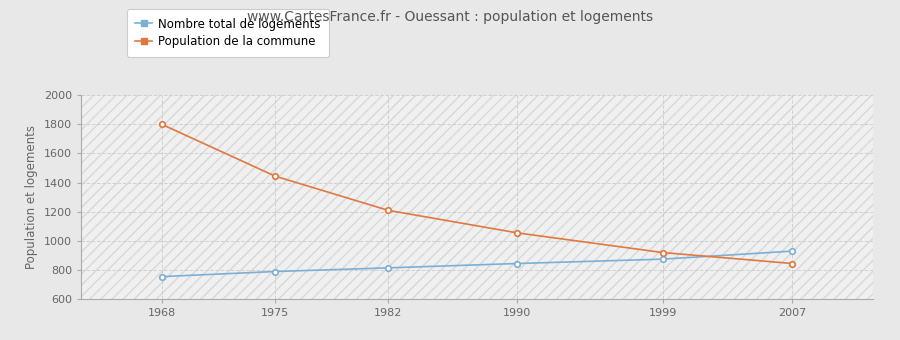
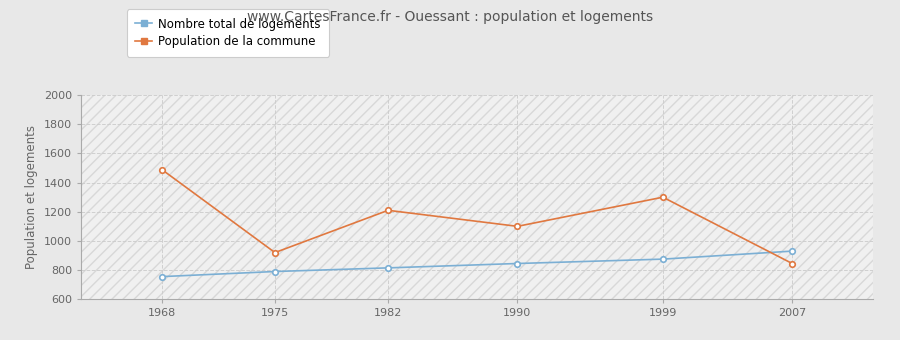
Population de la commune/1968: 1800 -> 1490
Population de la commune/1975: 1440 -> 920
Population de la commune/1990: 1060 -> 1100
Population de la commune/1999: 920 -> 1300
